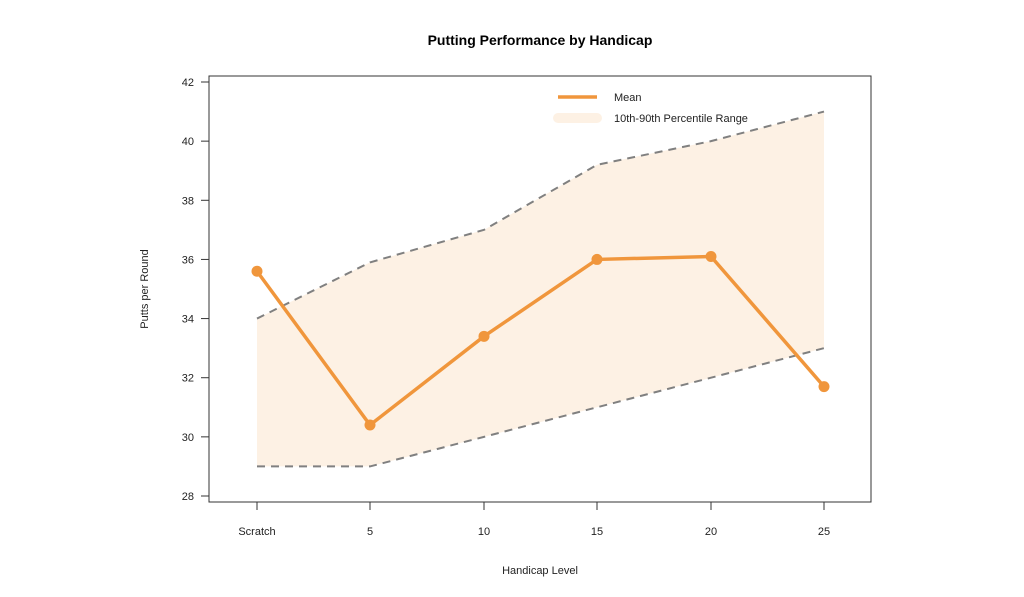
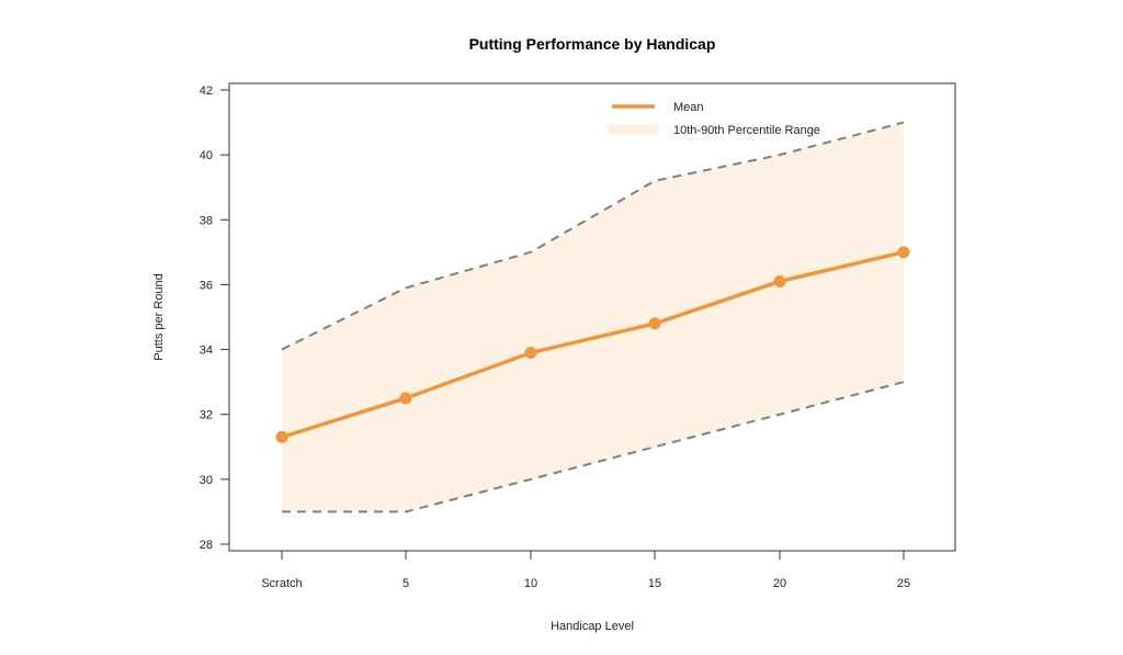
Mean/Scratch: 35.6 -> 31.3
Mean/5: 30.4 -> 32.5
Mean/10: 33.4 -> 33.9
Mean/15: 36.0 -> 34.8
Mean/25: 31.7 -> 37.0
